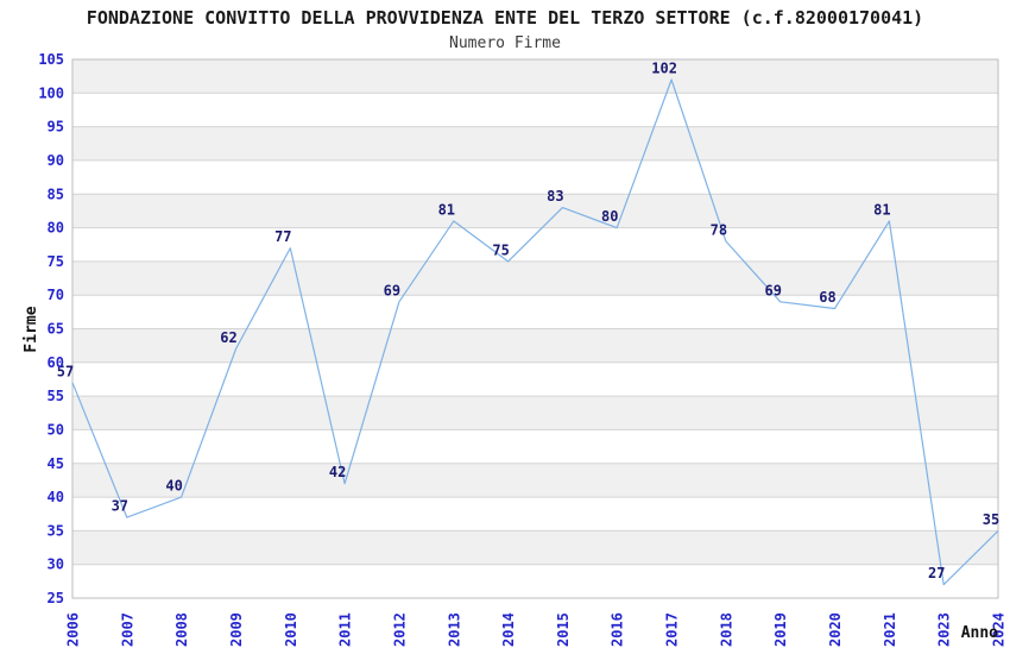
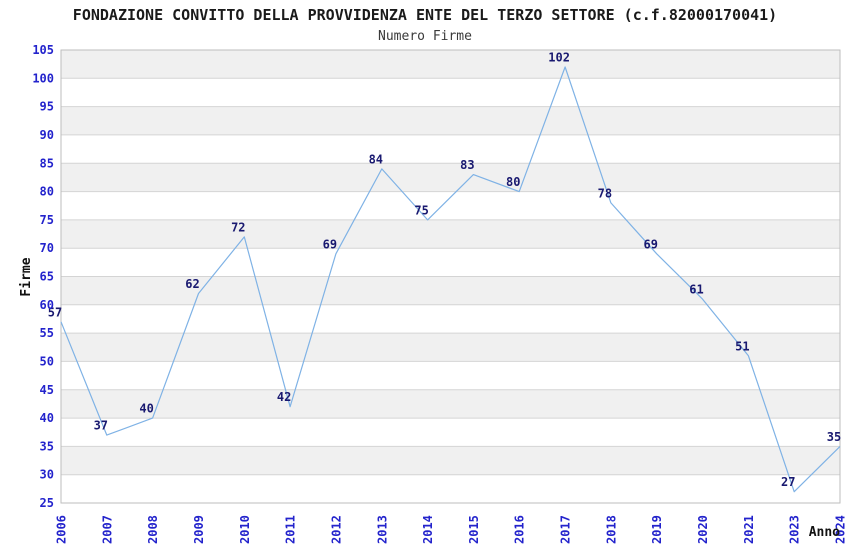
2010: 77 -> 72
2013: 81 -> 84
2020: 68 -> 61
2021: 81 -> 51
